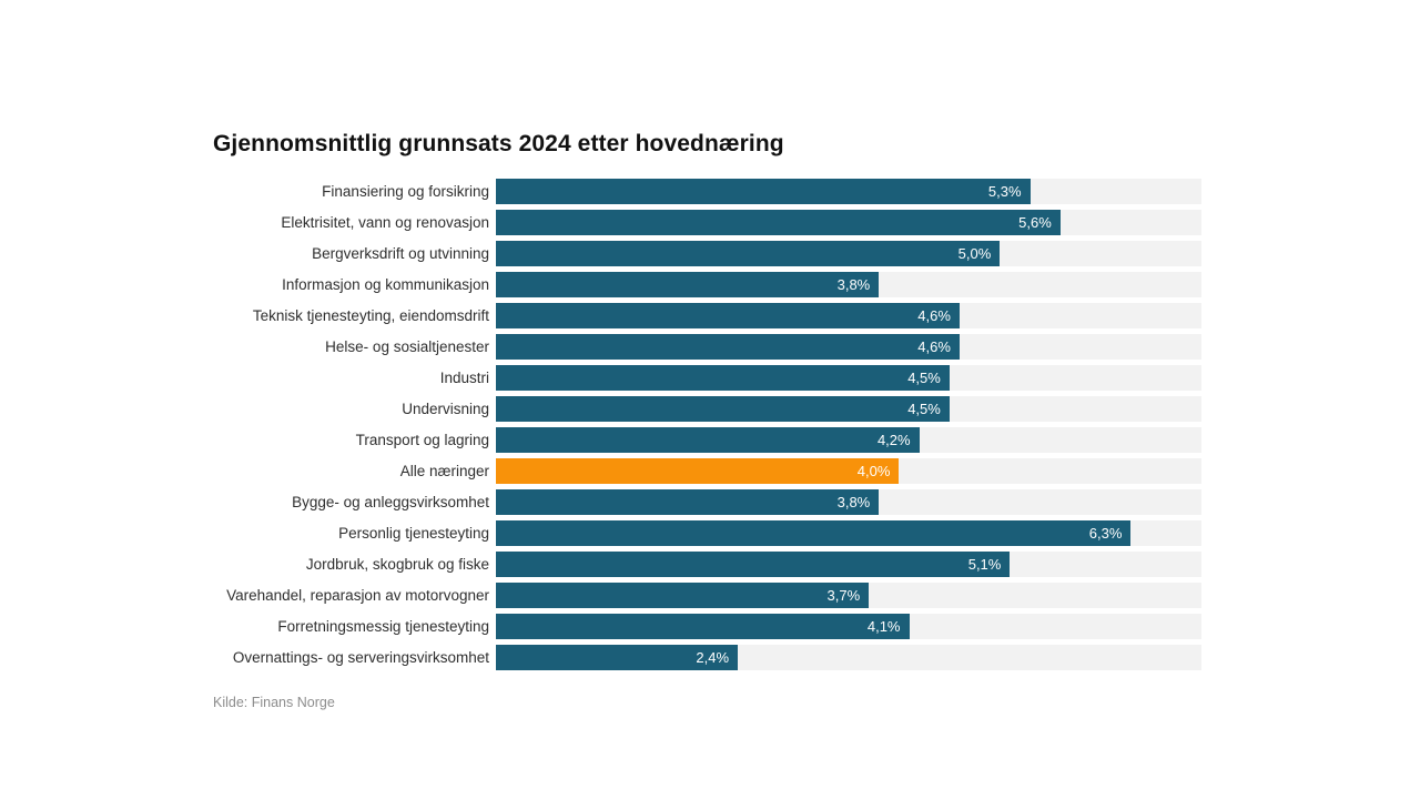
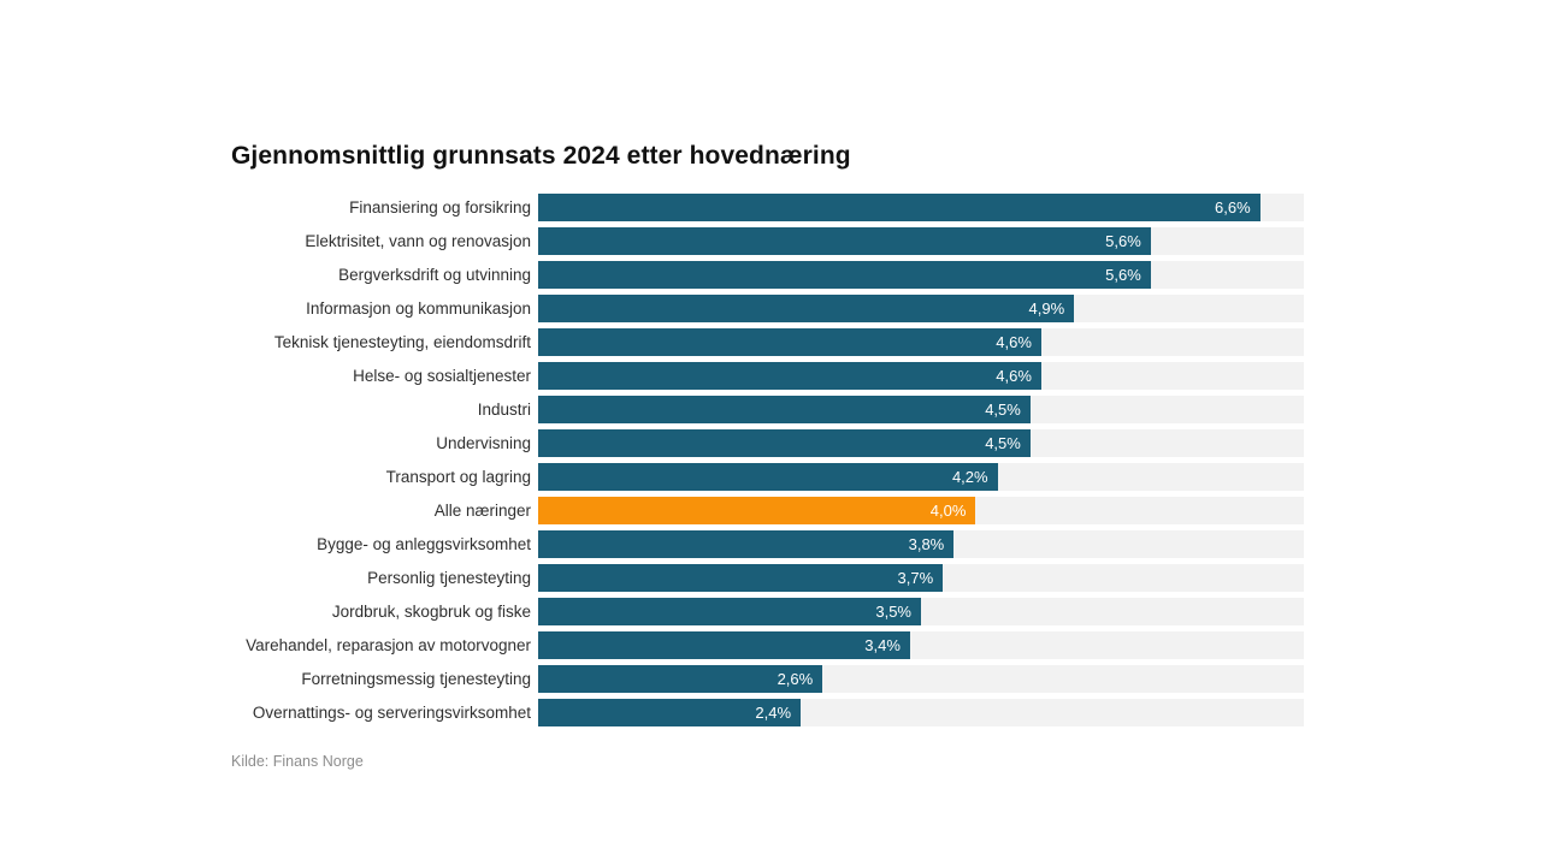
Finansiering og forsikring: 5,3% -> 6,6%
Bergverksdrift og utvinning: 5,0% -> 5,6%
Informasjon og kommunikasjon: 3,8% -> 4,9%
Personlig tjenesteyting: 6,3% -> 3,7%
Jordbruk, skogbruk og fiske: 5,1% -> 3,5%
Varehandel, reparasjon av motorvogner: 3,7% -> 3,4%
Forretningsmessig tjenesteyting: 4,1% -> 2,6%
